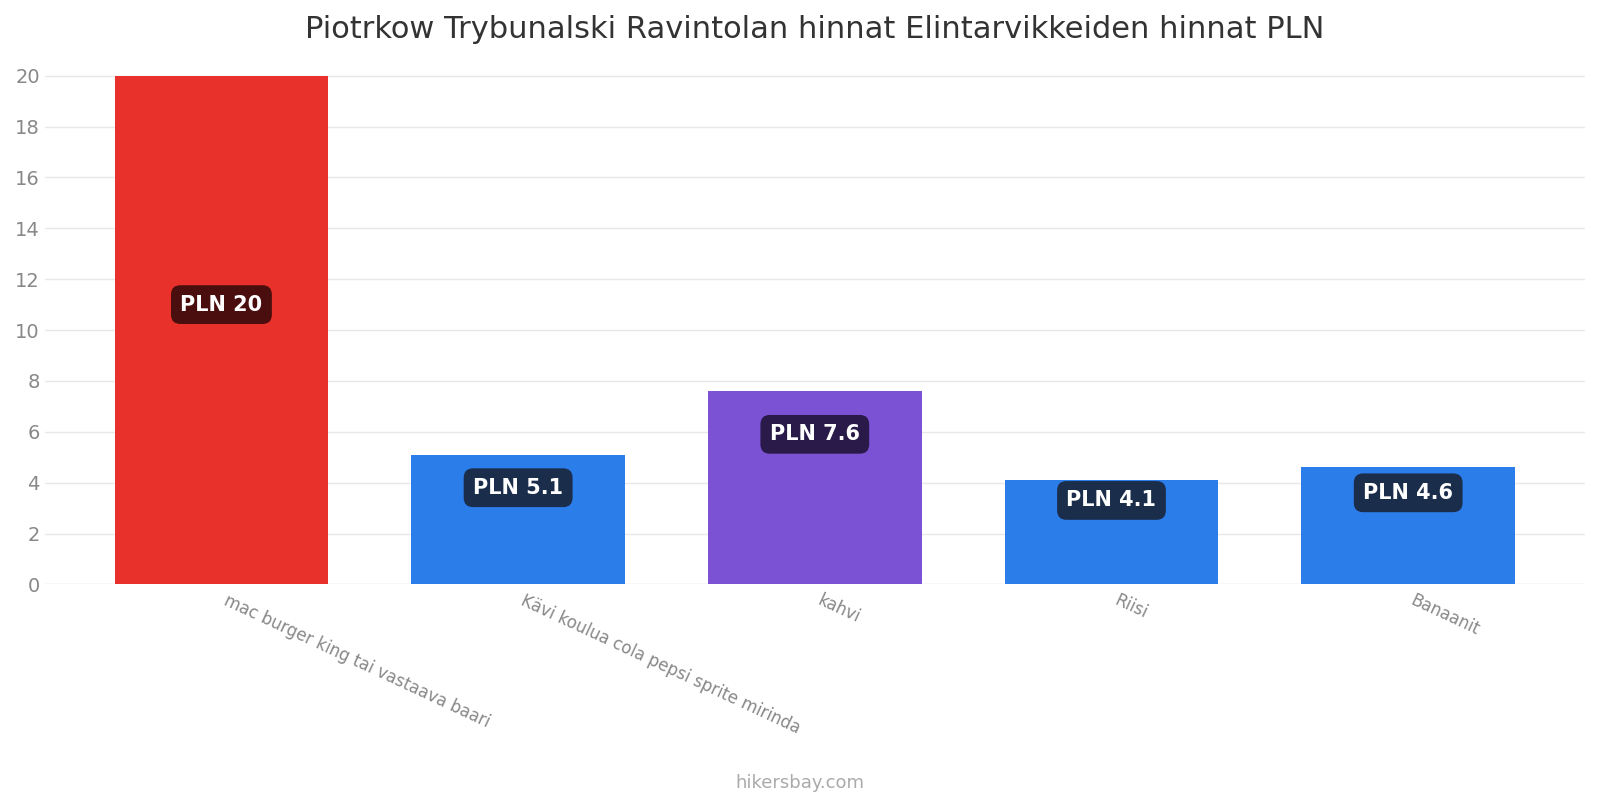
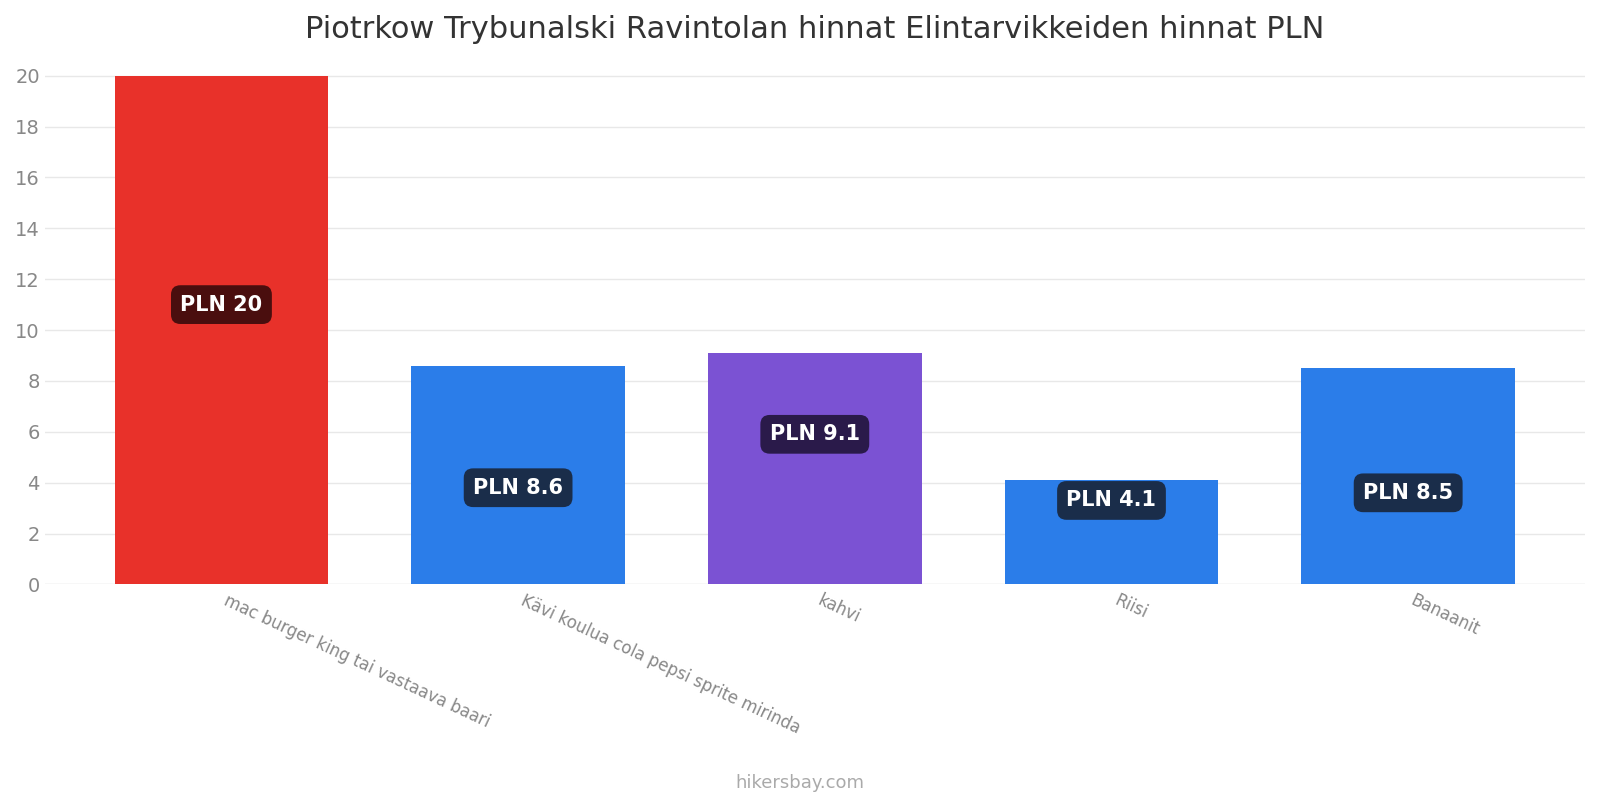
Kävi koulua cola pepsi sprite mirinda: 5.1 -> 8.6
kahvi: 7.6 -> 9.1
Banaanit: 4.6 -> 8.5
